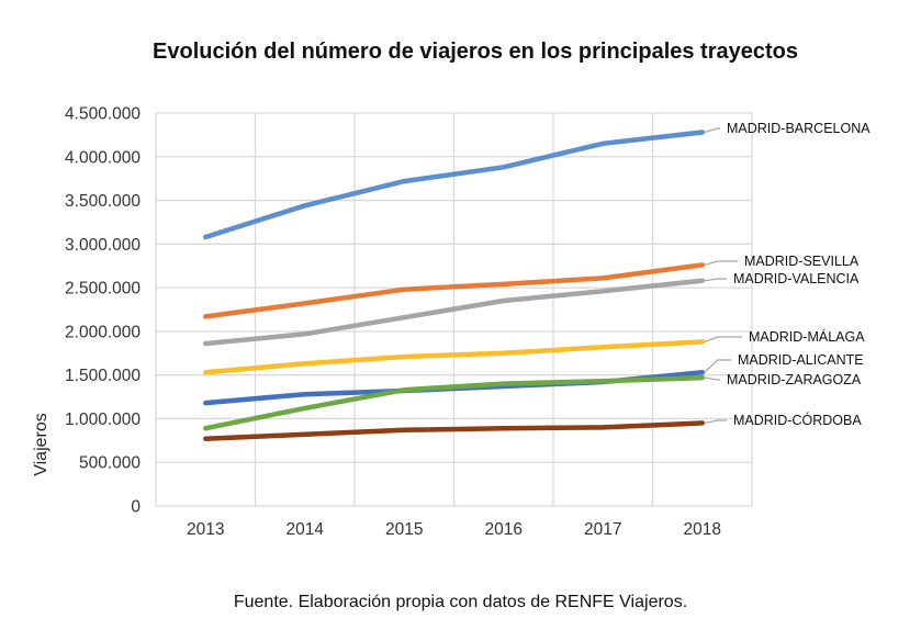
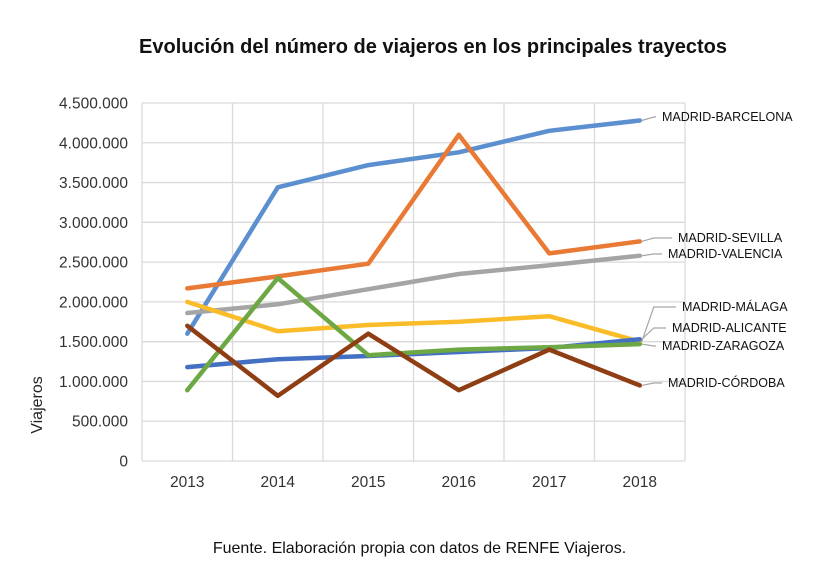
MADRID-BARCELONA/2013: 3100000 -> 1600000
MADRID-MÁLAGA/2013: 1500000 -> 2000000
MADRID-CÓRDOBA/2013: 800000 -> 1700000
MADRID-ZARAGOZA/2014: 1100000 -> 2300000
MADRID-CÓRDOBA/2015: 900000 -> 1600000
MADRID-SEVILLA/2016: 2500000 -> 4100000
MADRID-CÓRDOBA/2017: 900000 -> 1400000
MADRID-MÁLAGA/2018: 1900000 -> 1500000
